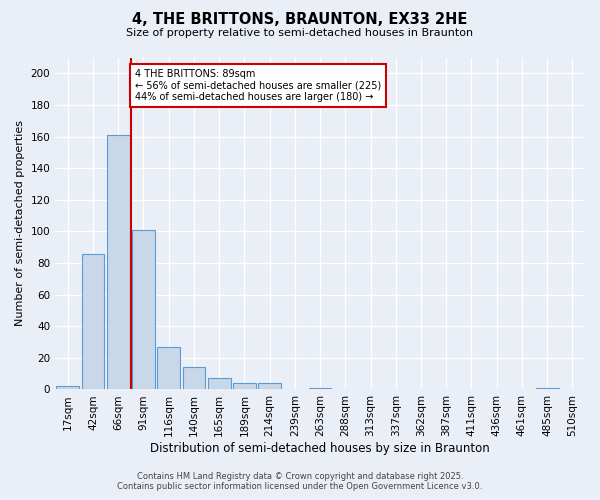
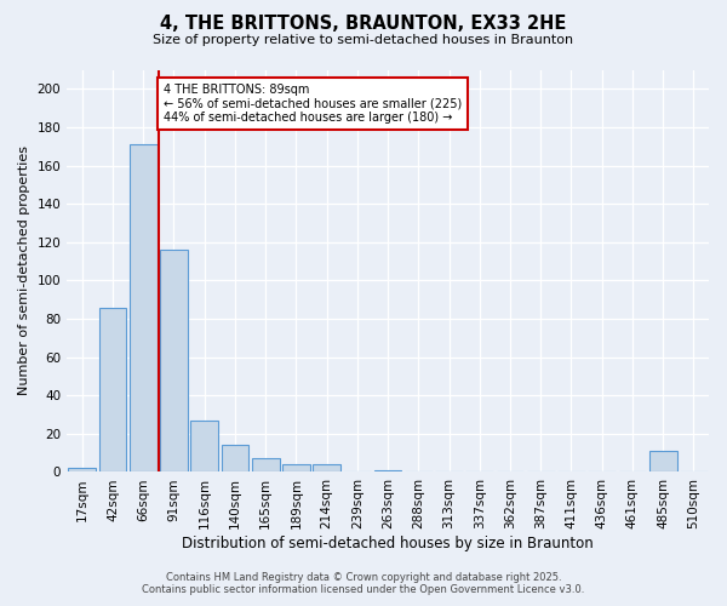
66sqm: 161 -> 171
91sqm: 101 -> 116
485sqm: 1 -> 11
